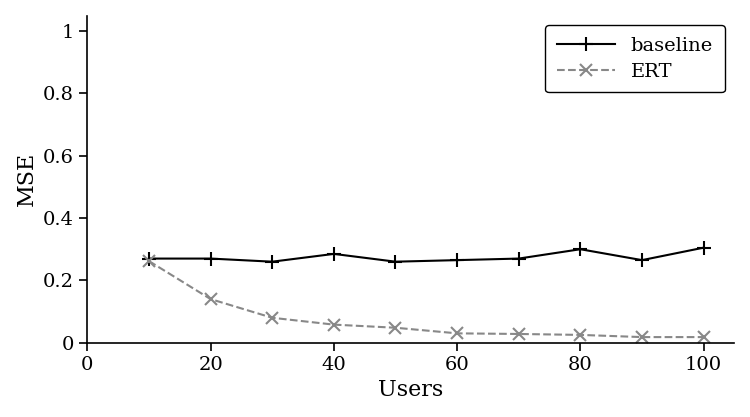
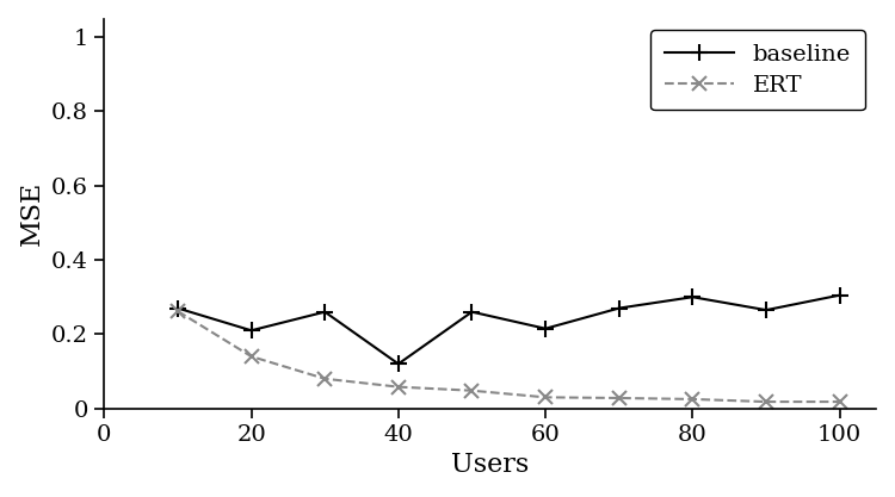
baseline/20: 0.270 -> 0.210
baseline/40: 0.285 -> 0.120
baseline/60: 0.265 -> 0.215
